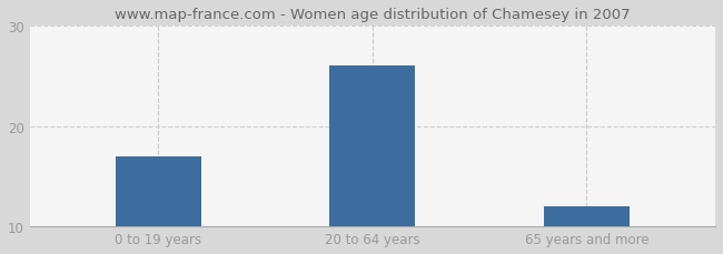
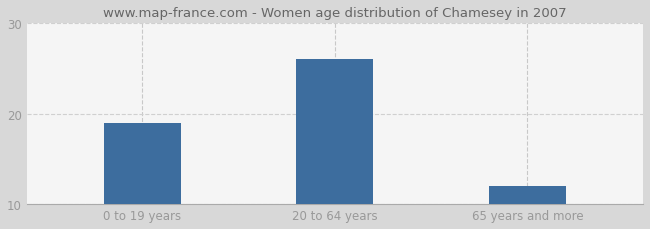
0 to 19 years: 17 -> 19
